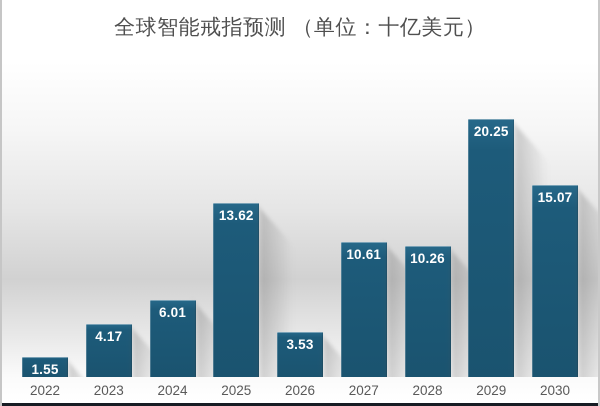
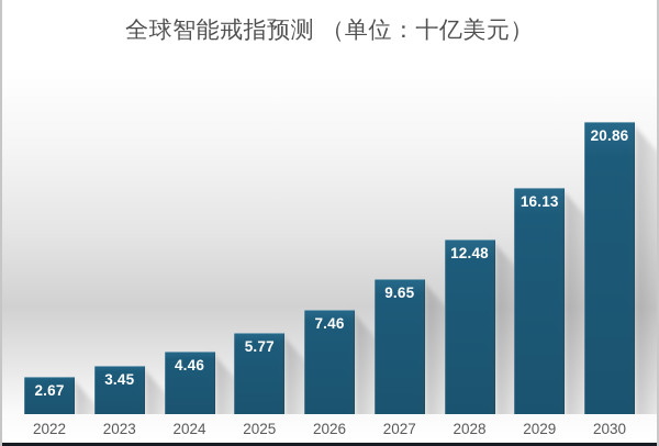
2022: 1.55 -> 2.67
2023: 4.17 -> 3.45
2024: 6.01 -> 4.46
2025: 13.62 -> 5.77
2026: 3.53 -> 7.46
2027: 10.61 -> 9.65
2028: 10.26 -> 12.48
2029: 20.25 -> 16.13
2030: 15.07 -> 20.86
